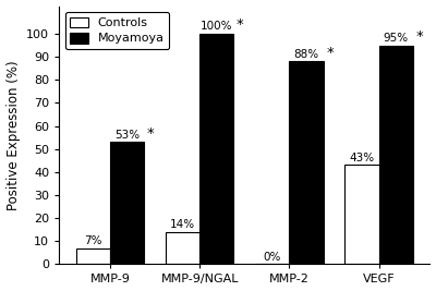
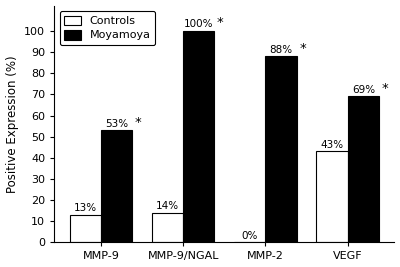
Controls/MMP-9: 7% -> 13%
Moyamoya/VEGF: 95% -> 69%
